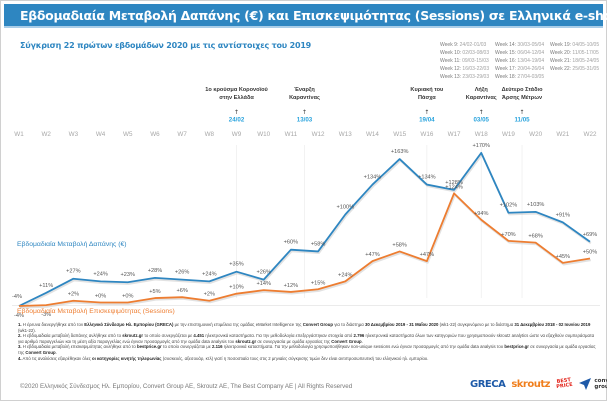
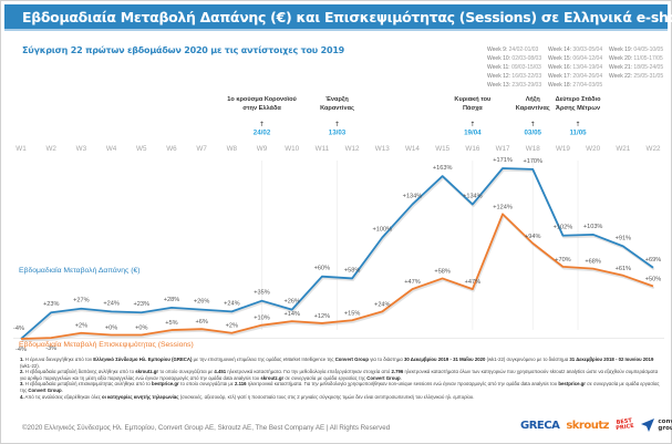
Εβδομαδιαία Μεταβολή Δαπάνης (€)/W2: +11% -> +23%
Εβδομαδιαία Μεταβολή Δαπάνης (€)/W17: +128% -> +171%
Εβδομαδιαία Μεταβολή Επισκεψιμότητας (Sessions)/W21: +45% -> +61%
